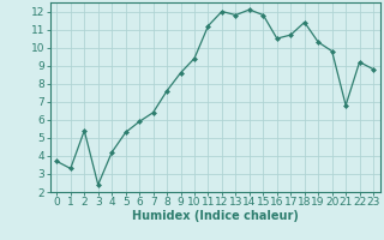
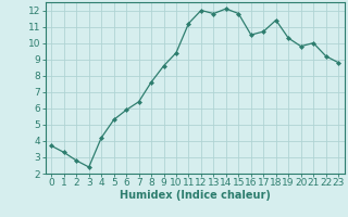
2: 5.4 -> 2.8
21: 6.8 -> 10.0
